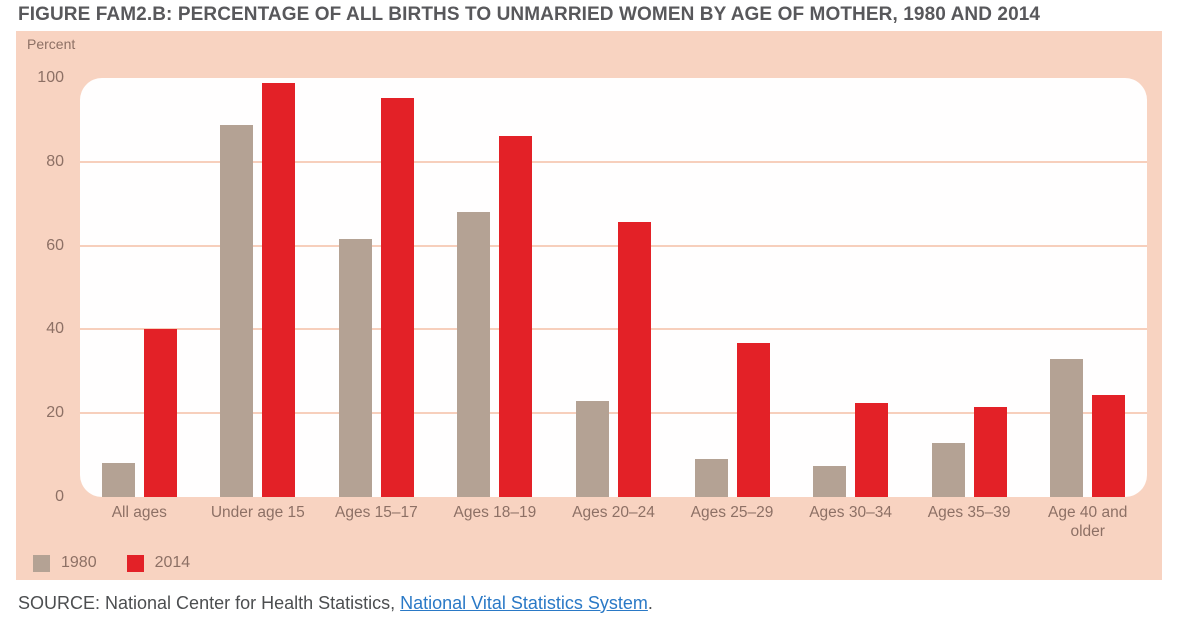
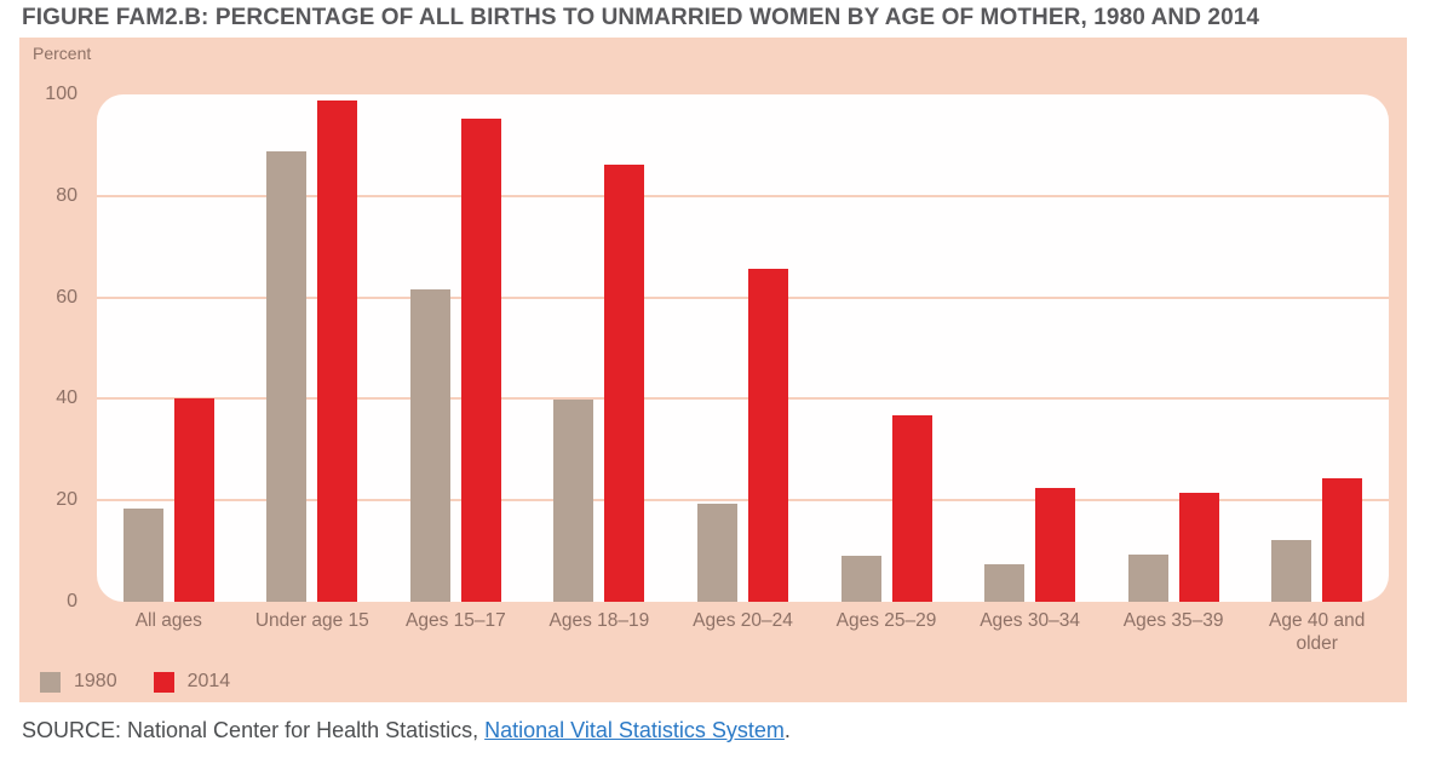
1980/All ages: 8 -> 18
1980/Ages 18–19: 68 -> 40
1980/Ages 20–24: 23 -> 19
1980/Ages 35–39: 13 -> 9
1980/Age 40 and older: 33 -> 12
